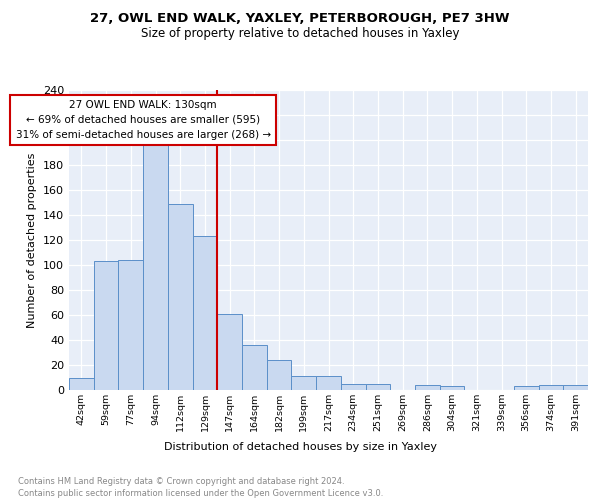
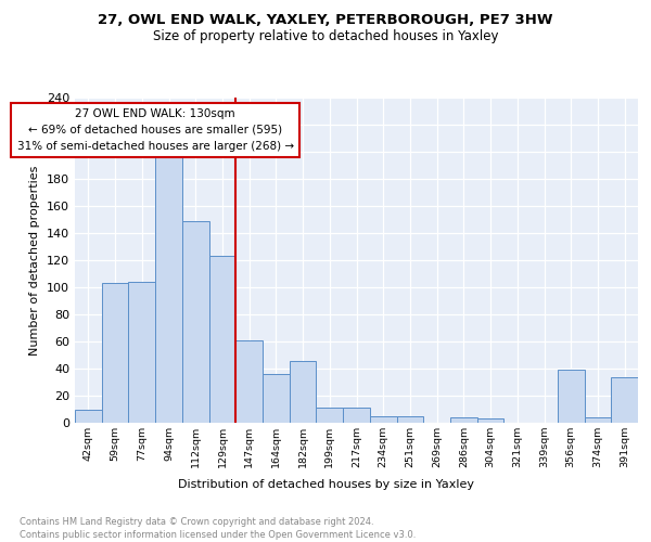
182sqm: 24 -> 46
356sqm: 3 -> 39
391sqm: 4 -> 34
